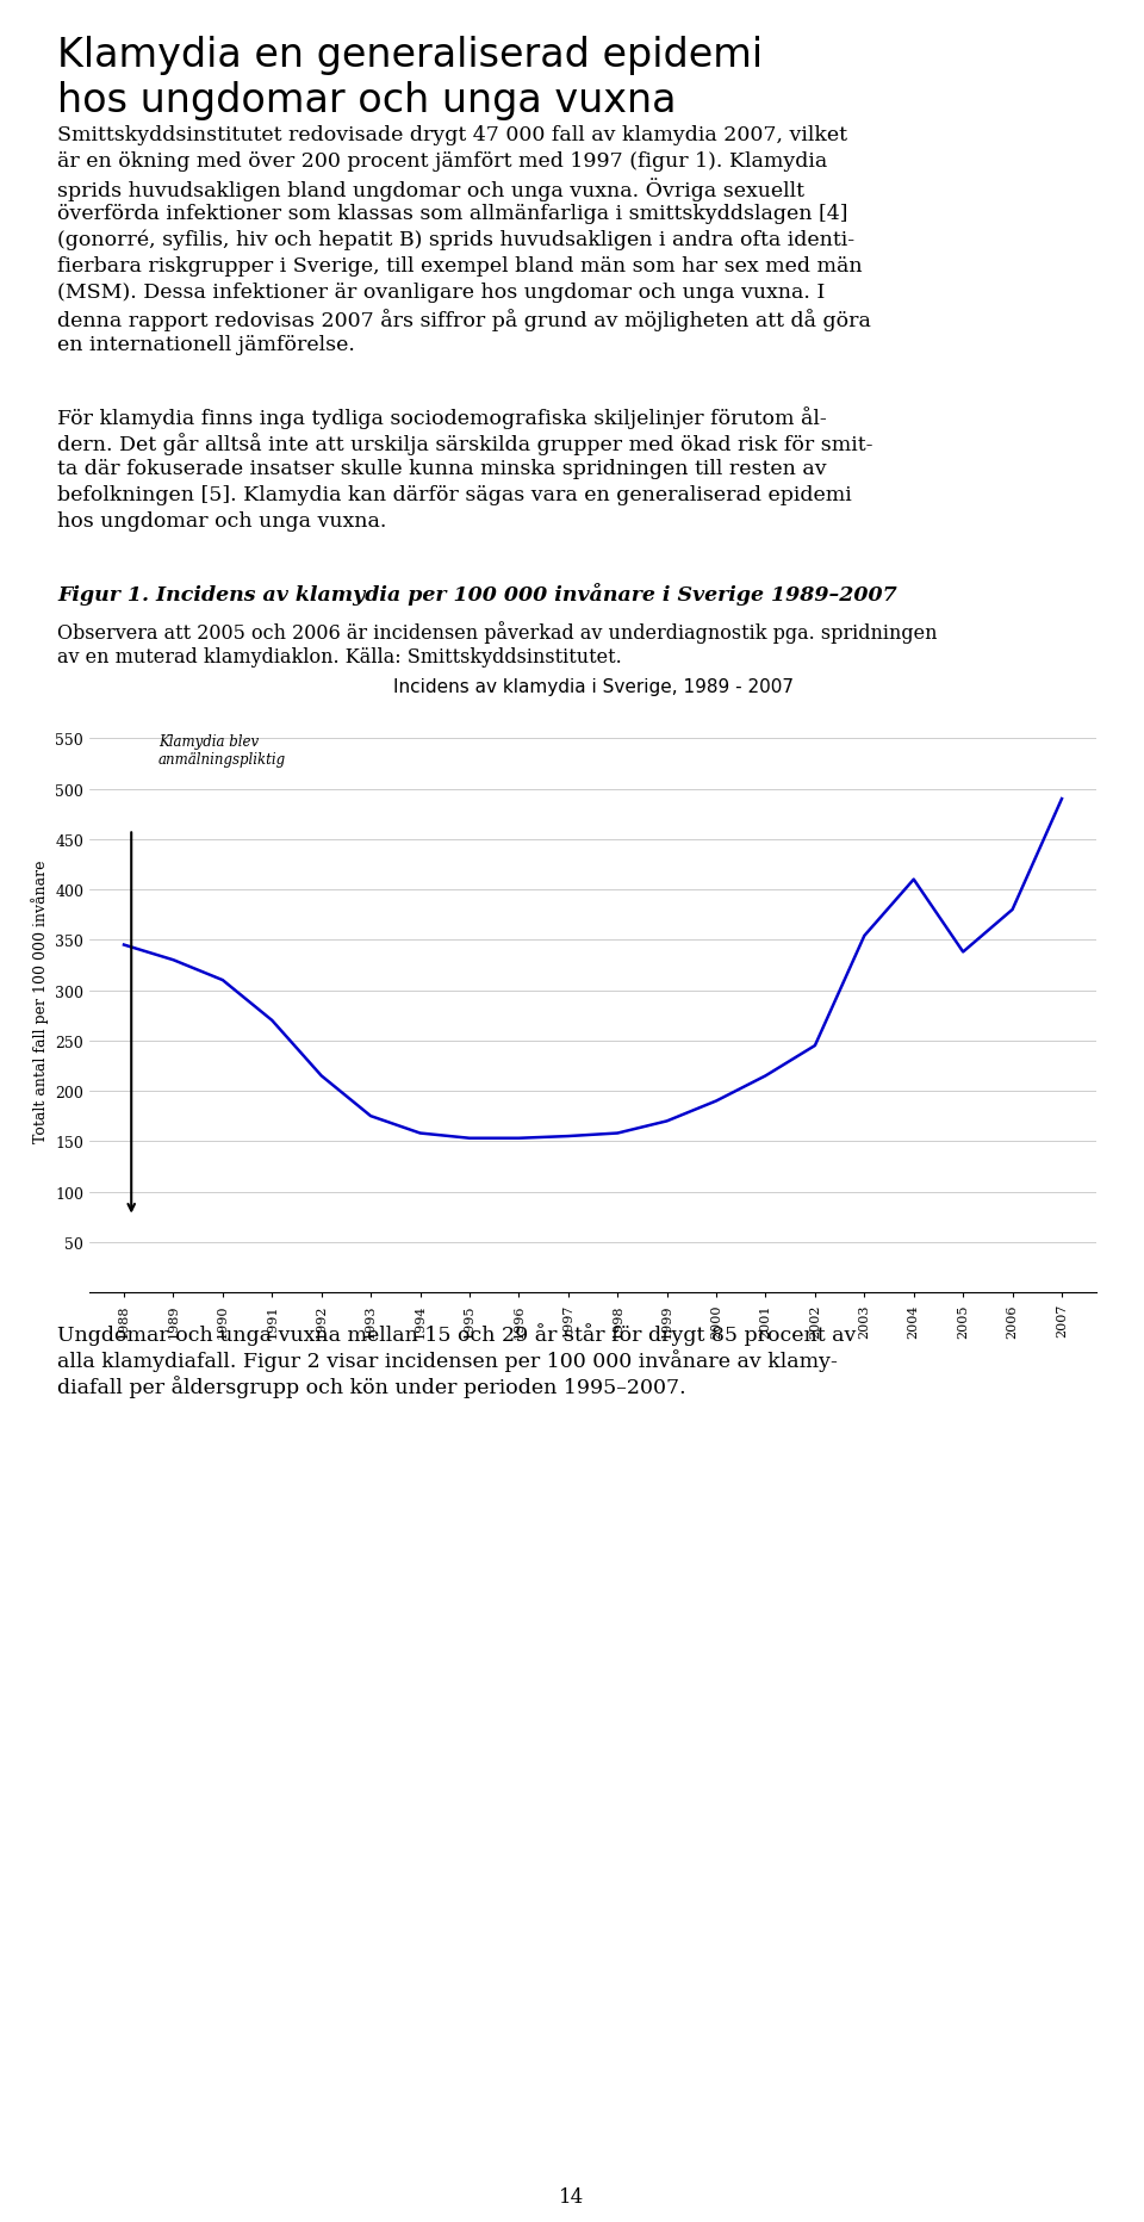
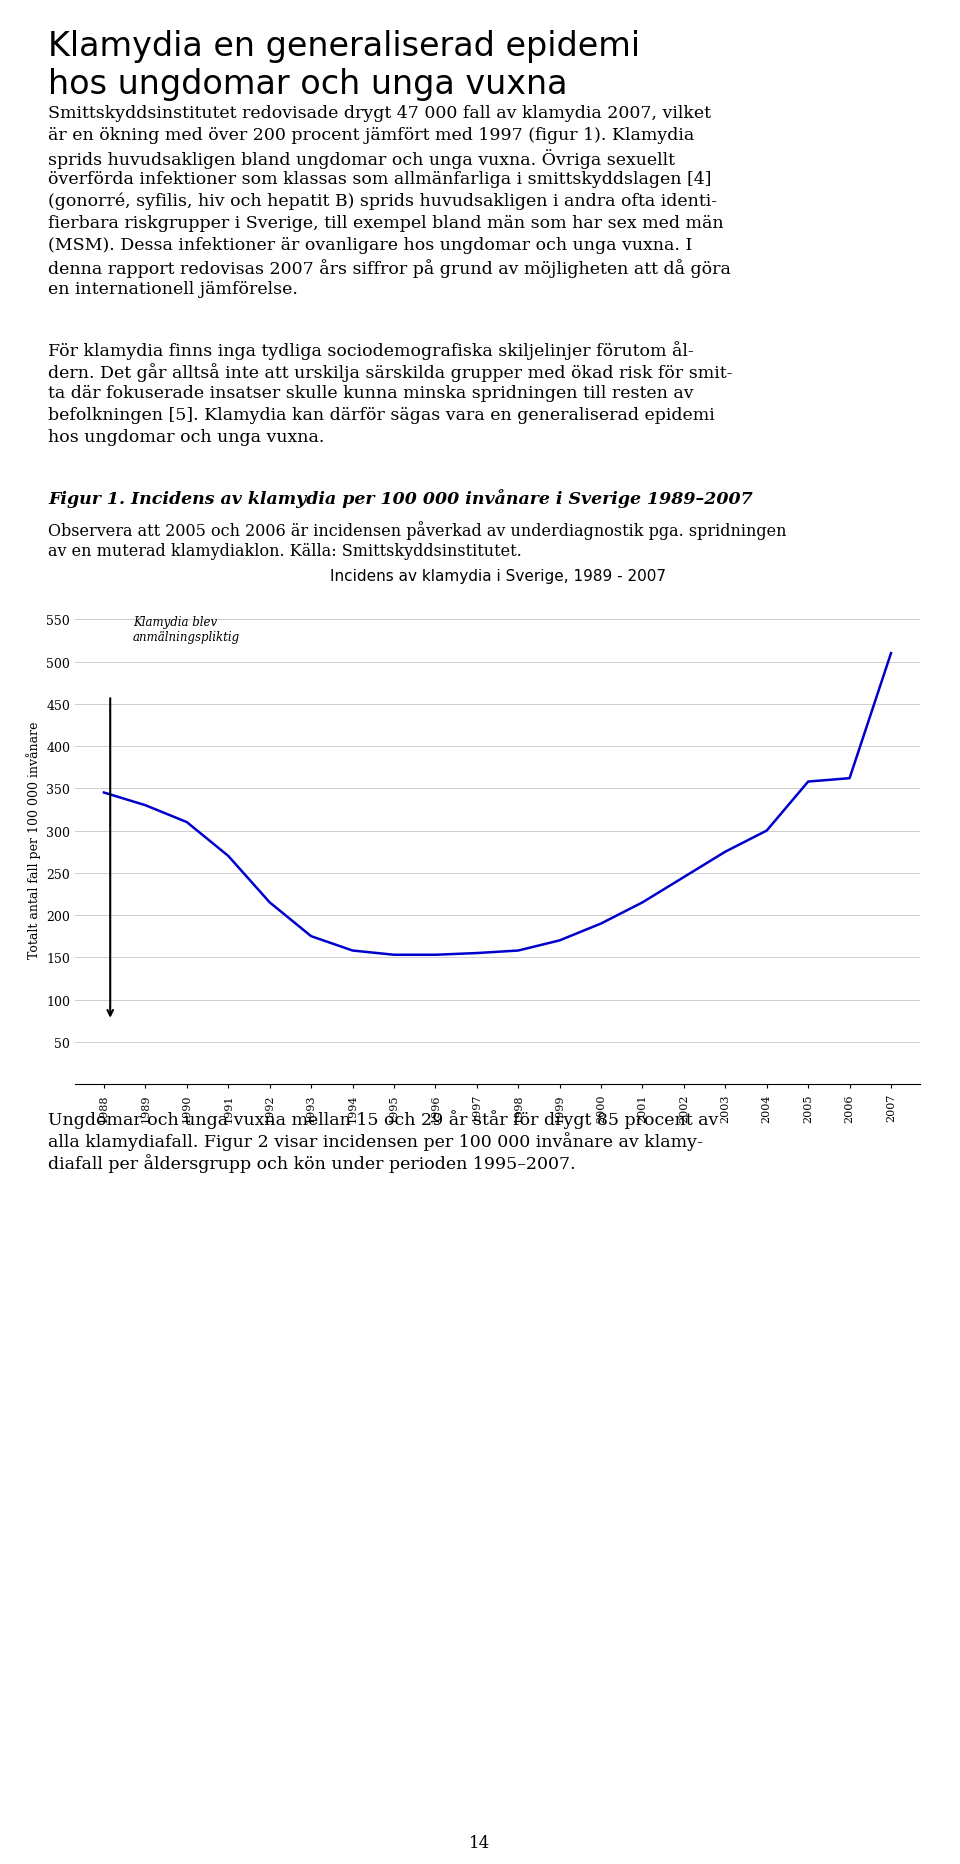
2003: 354 -> 275
2004: 410 -> 300
2005: 338 -> 358
2006: 380 -> 362
2007: 490 -> 510
